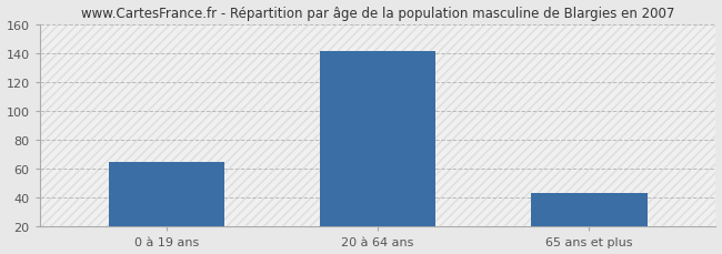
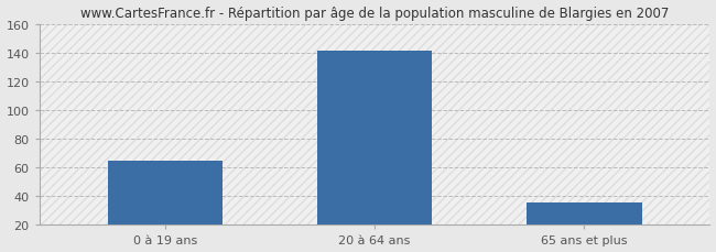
65 ans et plus: 43 -> 36
